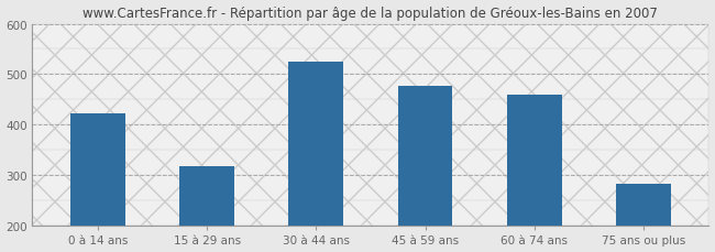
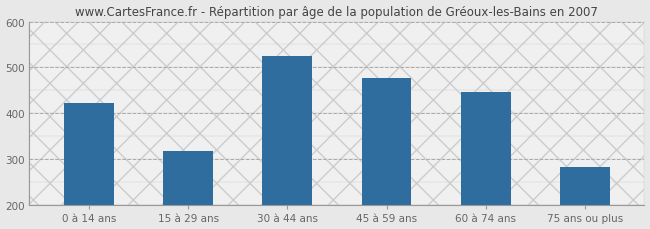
60 à 74 ans: 460 -> 446
